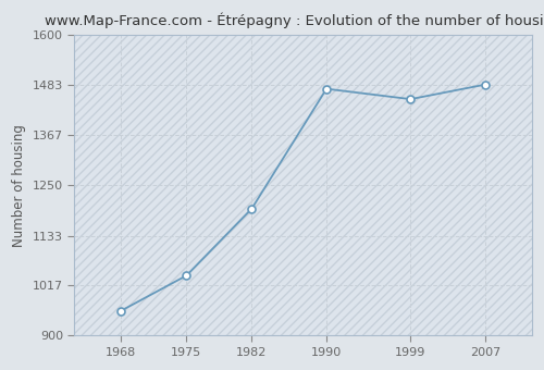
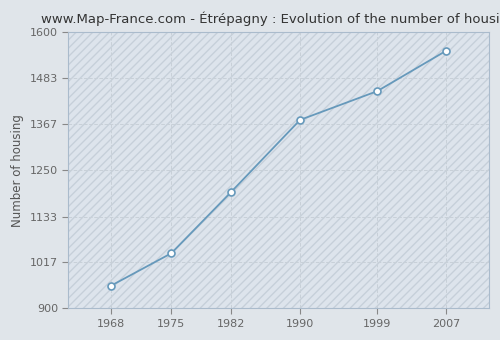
1990: 1475 -> 1378
2007: 1485 -> 1553
